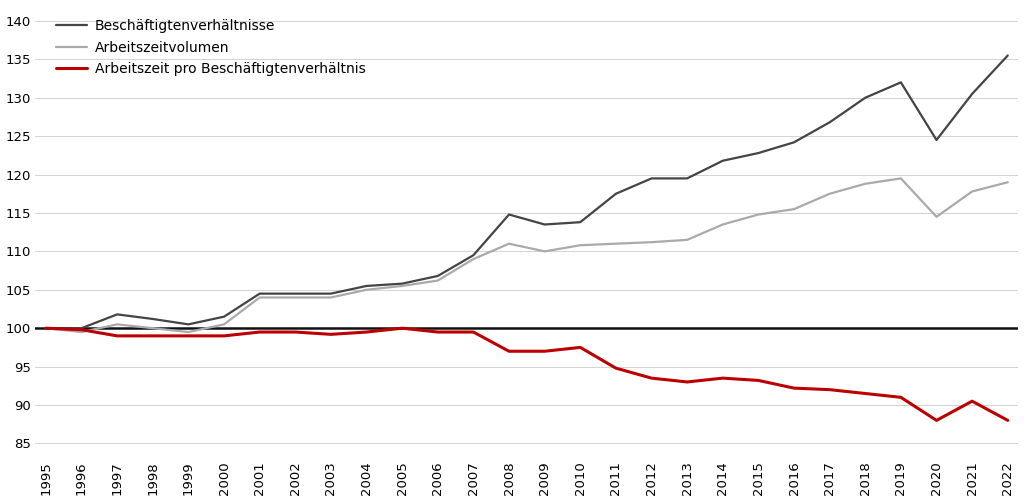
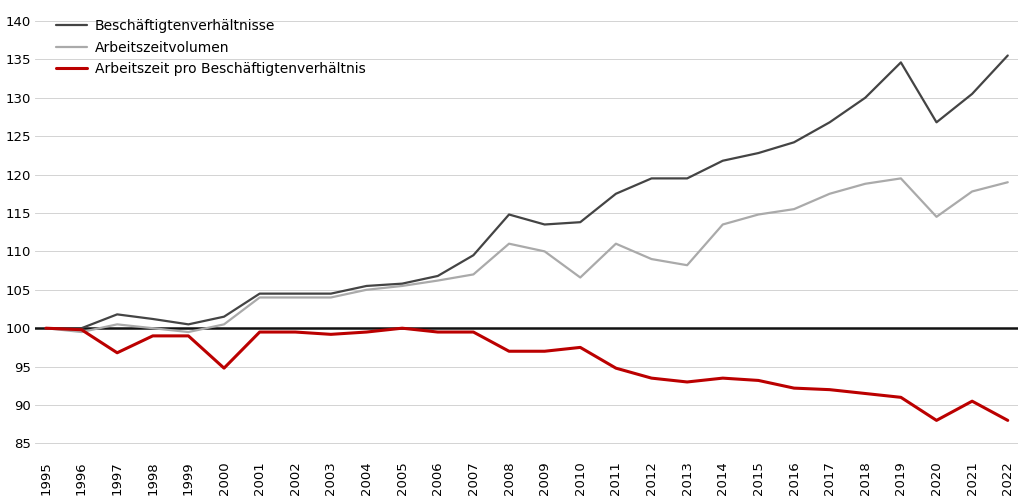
Arbeitszeit pro Beschäftigtenverhältnis/1997: 99.0 -> 96.8
Arbeitszeit pro Beschäftigtenverhältnis/2000: 99.0 -> 94.8
Arbeitszeitvolumen/2007: 109.0 -> 107.0
Arbeitszeitvolumen/2010: 110.8 -> 106.6
Arbeitszeitvolumen/2012: 111.2 -> 109.0
Arbeitszeitvolumen/2013: 111.5 -> 108.2
Beschäftigtenverhältnisse/2019: 132.0 -> 134.6
Beschäftigtenverhältnisse/2020: 124.5 -> 126.8
